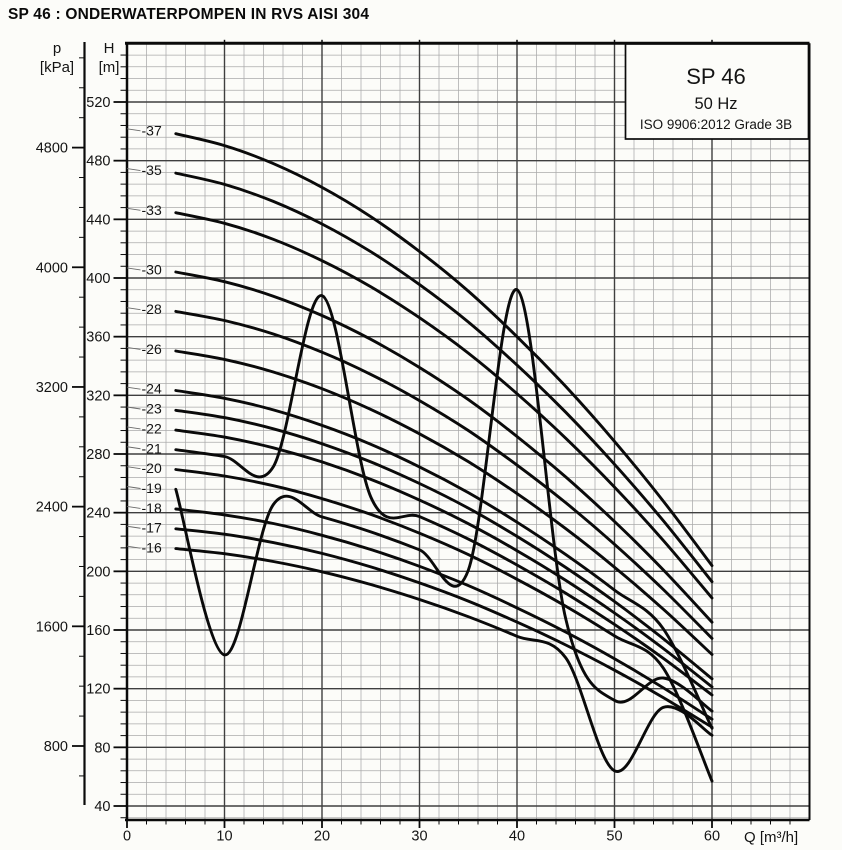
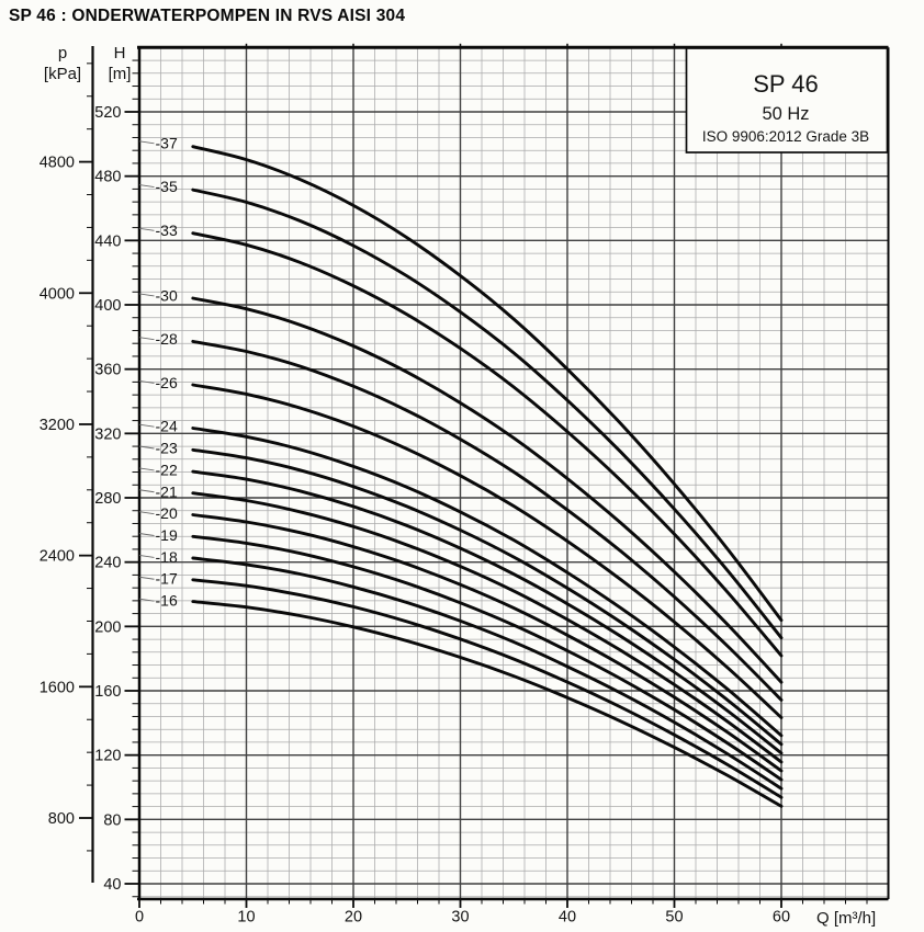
-19/10: 143 -> 252
-21/20: 388 -> 262
-19/40: 392 -> 185
-19/50: 112 -> 148
-16/50: 64 -> 125
-24/60: 93 -> 132
-20/60: 57 -> 110
